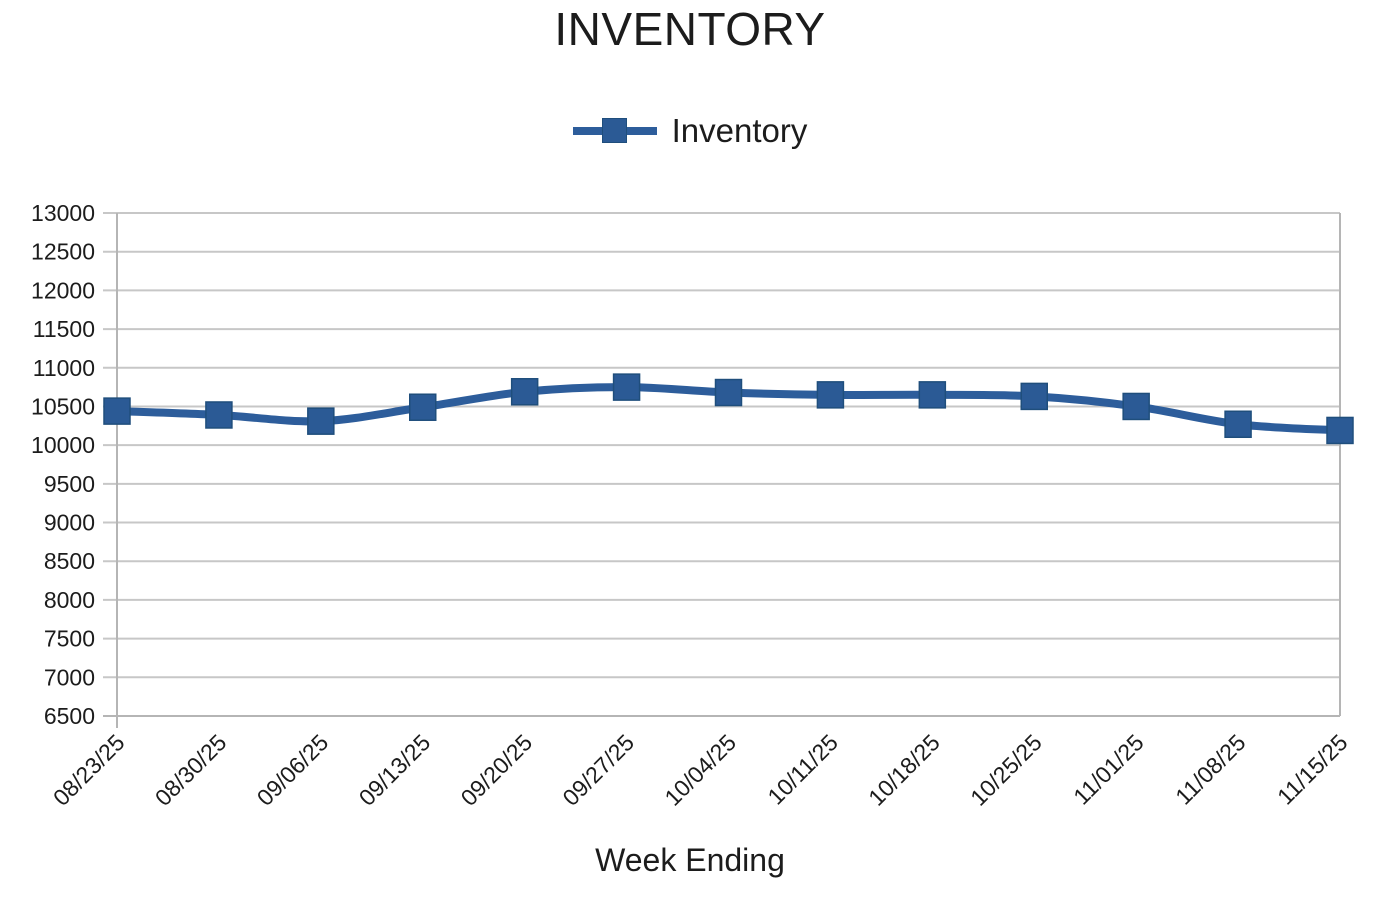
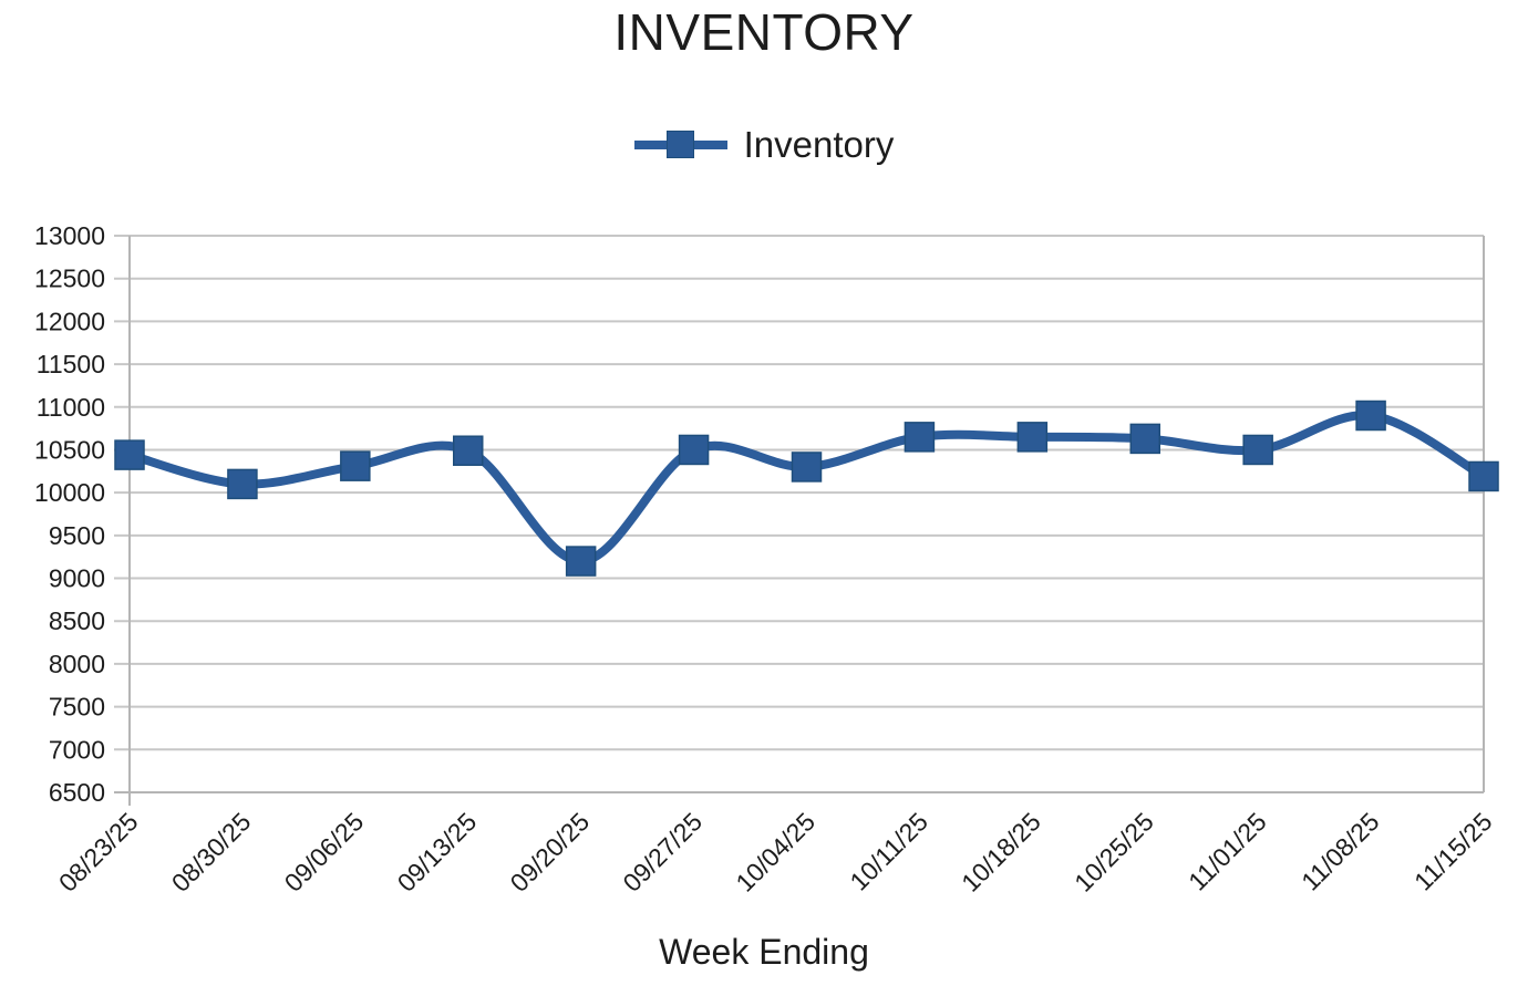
08/30/25: 10400 -> 10100
09/20/25: 10700 -> 9200
09/27/25: 10800 -> 10500
10/04/25: 10700 -> 10300
11/08/25: 10300 -> 10900
